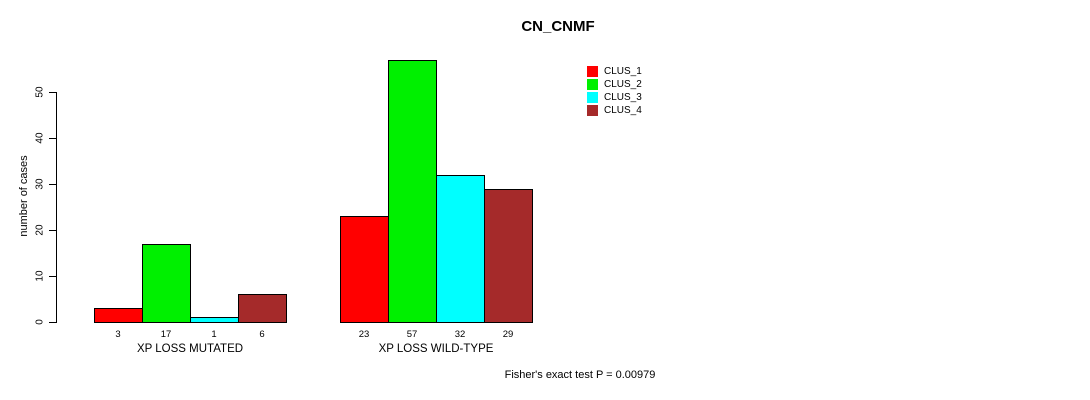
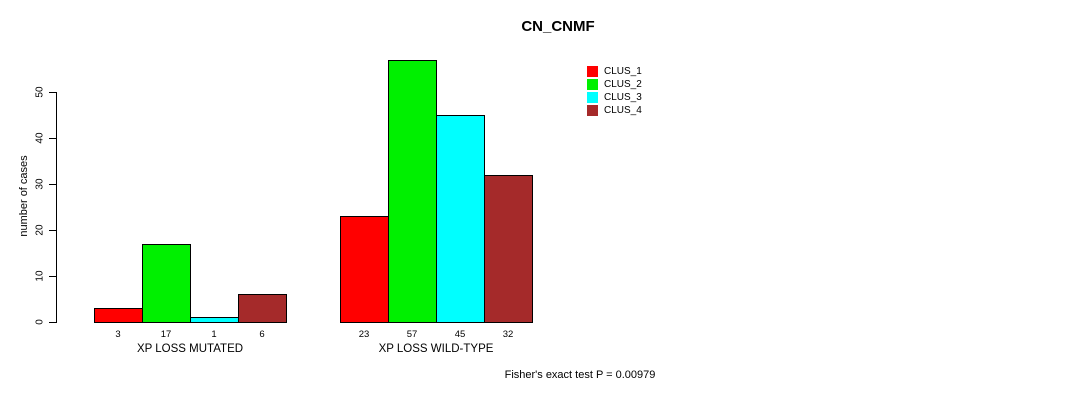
CLUS_3/XP LOSS WILD-TYPE: 32 -> 45
CLUS_4/XP LOSS WILD-TYPE: 29 -> 32
